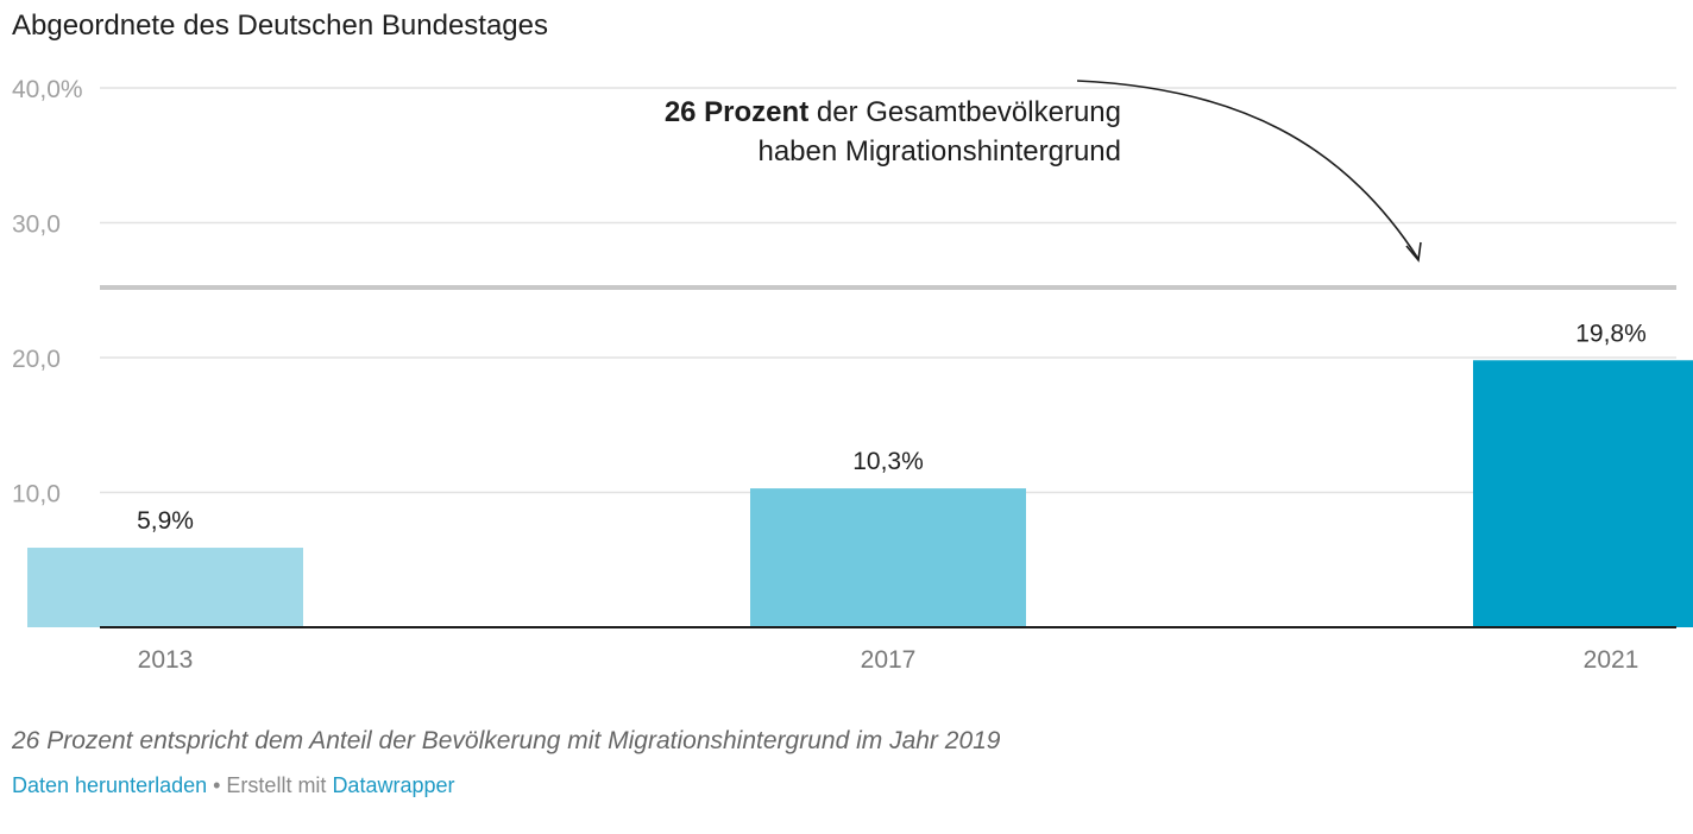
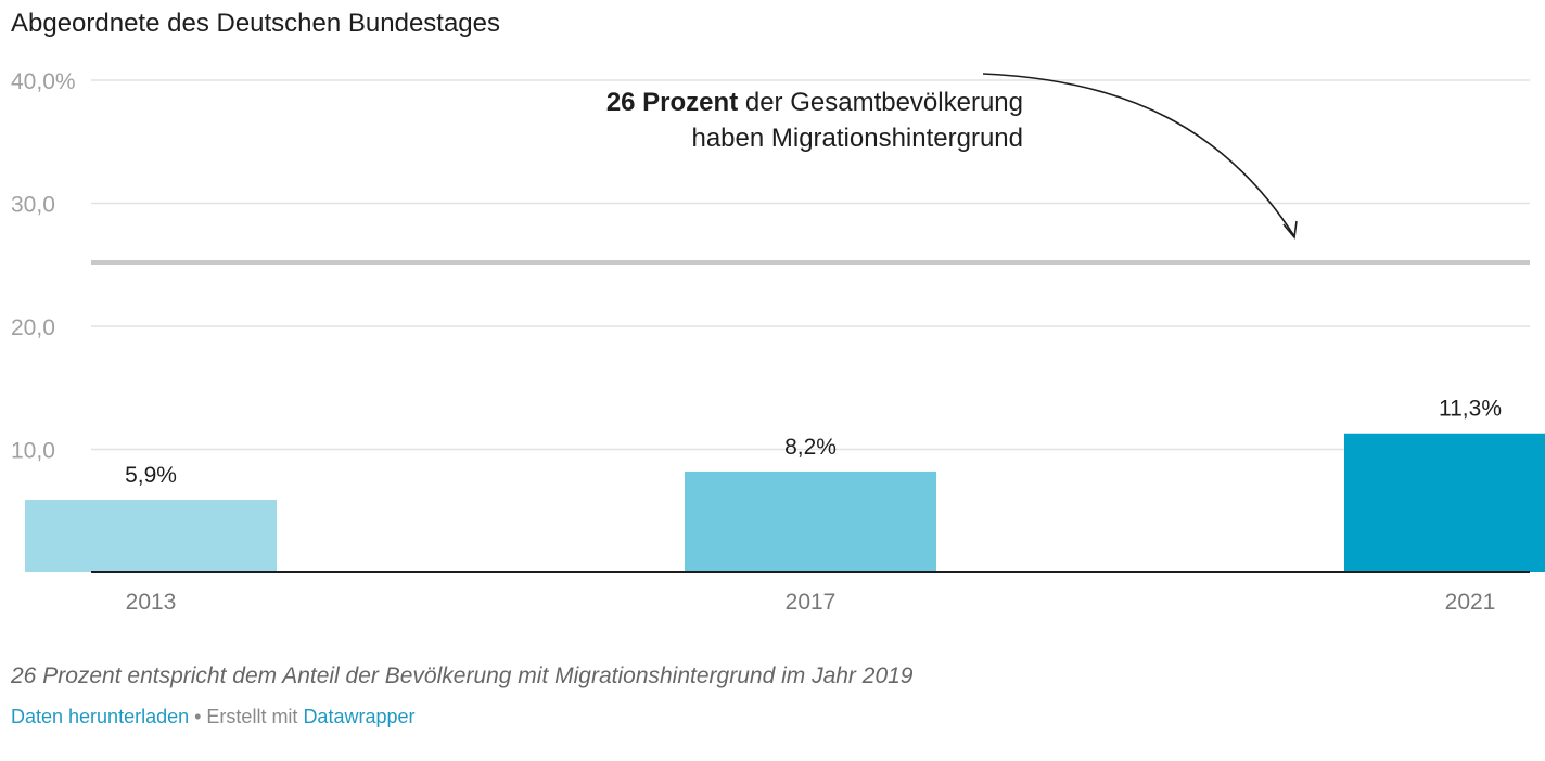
2017: 10,3% -> 8,2%
2021: 19,8% -> 11,3%
